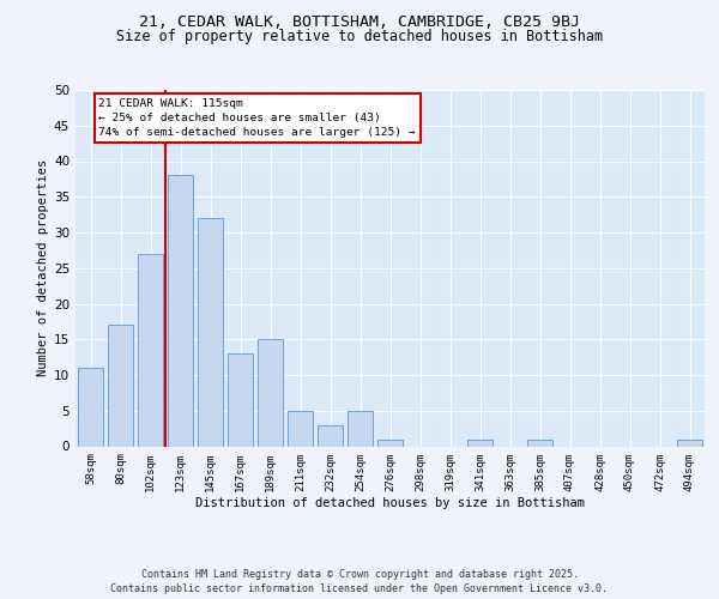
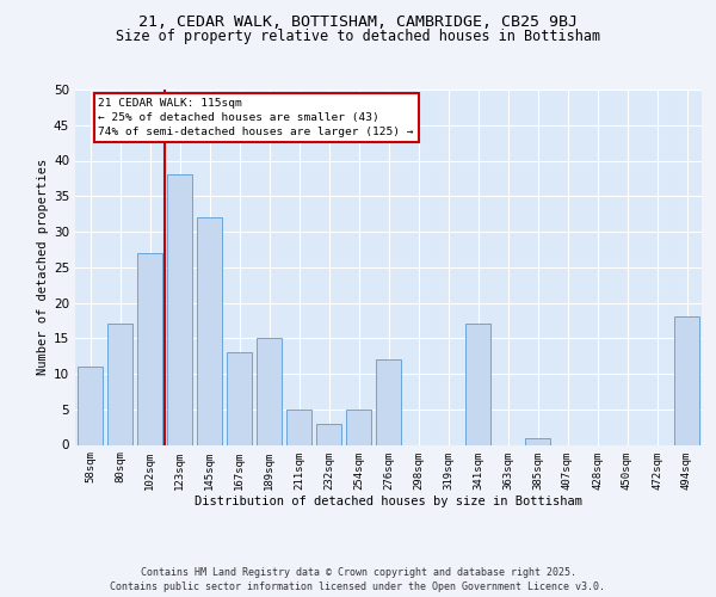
276sqm: 1 -> 12
341sqm: 1 -> 17
494sqm: 1 -> 18
